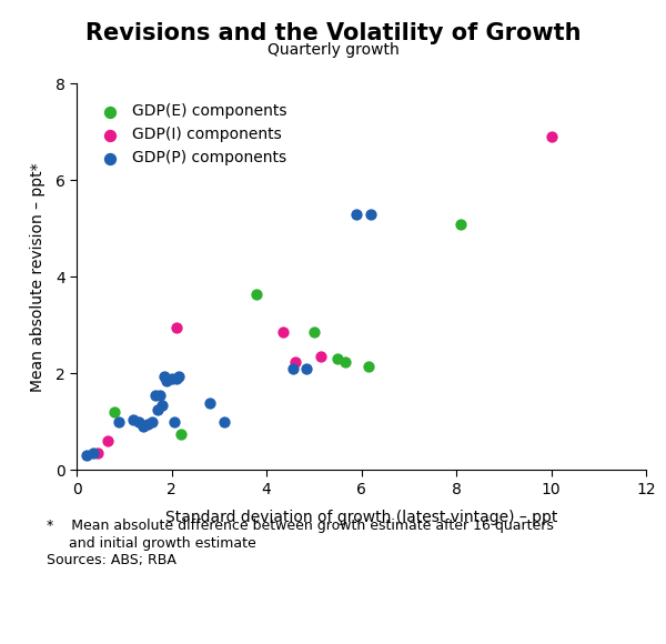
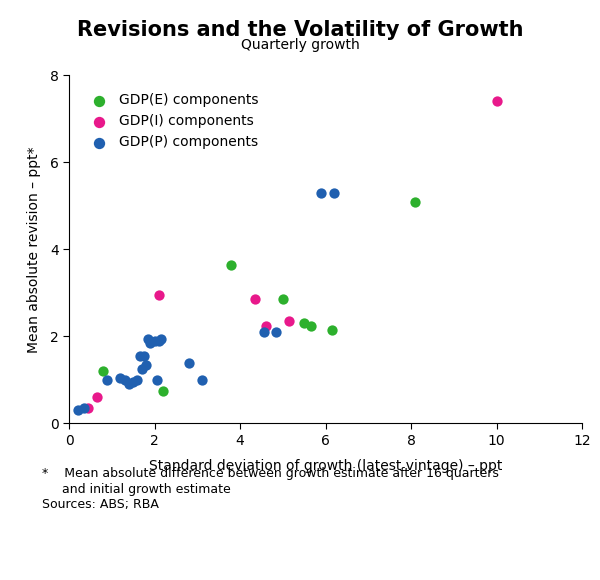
GDP(I) components/10: 6.90 -> 7.40
